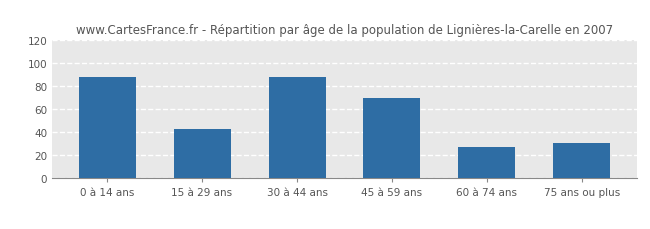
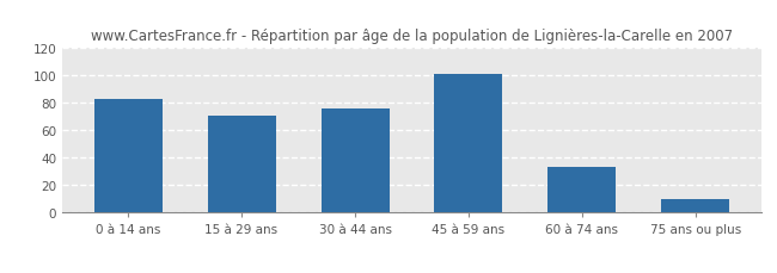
0 à 14 ans: 88 -> 83
15 à 29 ans: 43 -> 71
30 à 44 ans: 88 -> 76
45 à 59 ans: 70 -> 101
60 à 74 ans: 27 -> 33
75 ans ou plus: 31 -> 10
